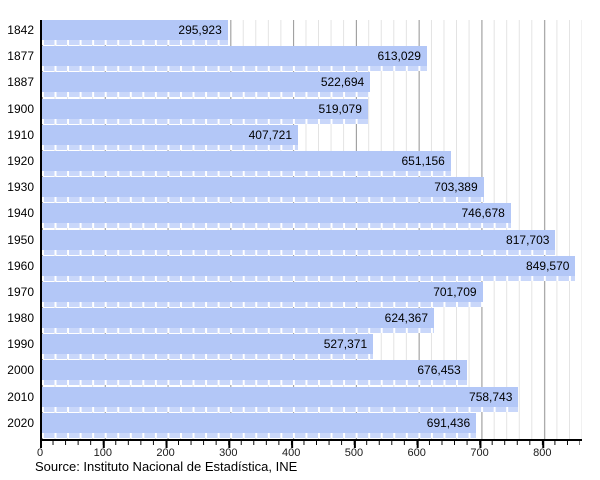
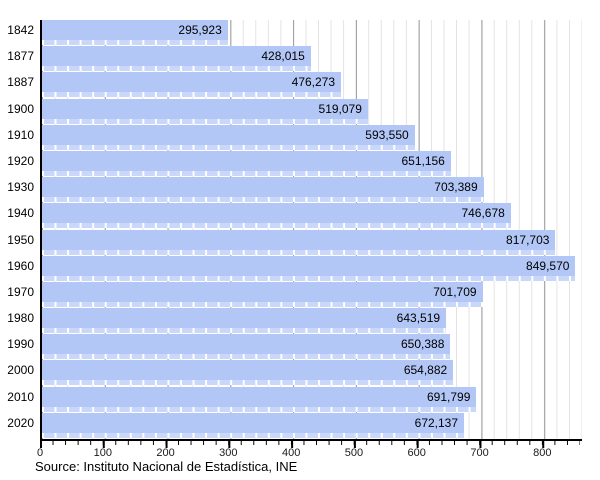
1877: 613,029 -> 428,015
1887: 522,694 -> 476,273
1910: 407,721 -> 593,550
1980: 624,367 -> 643,519
1990: 527,371 -> 650,388
2000: 676,453 -> 654,882
2010: 758,743 -> 691,799
2020: 691,436 -> 672,137
